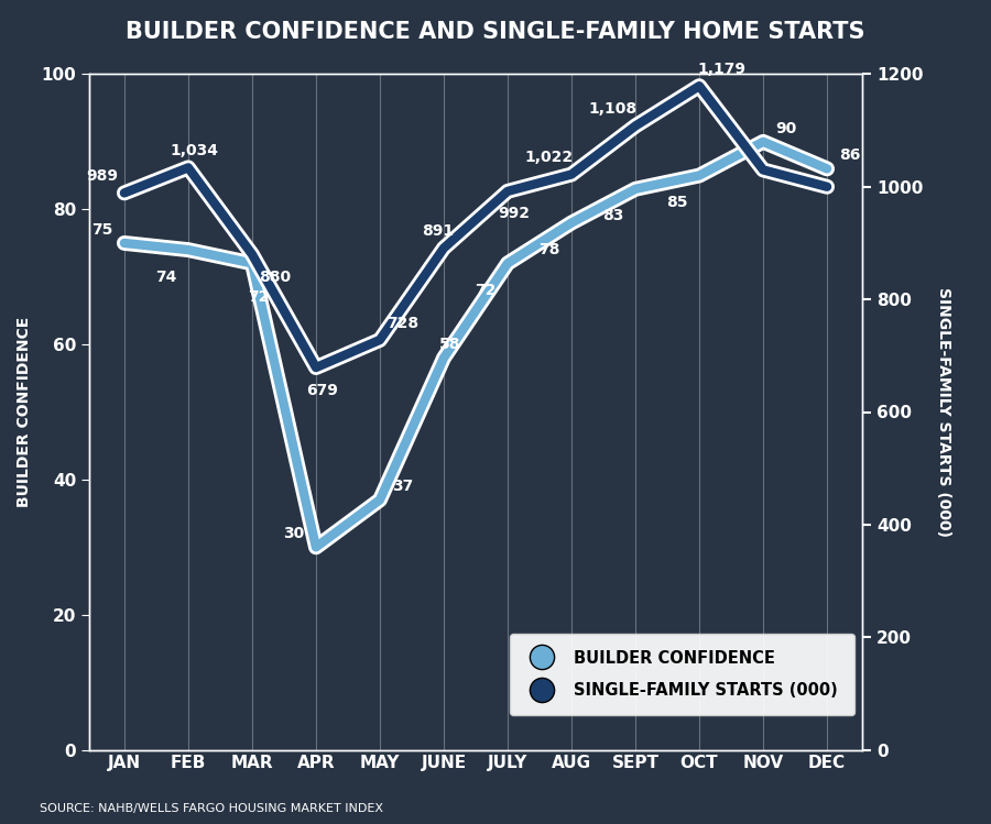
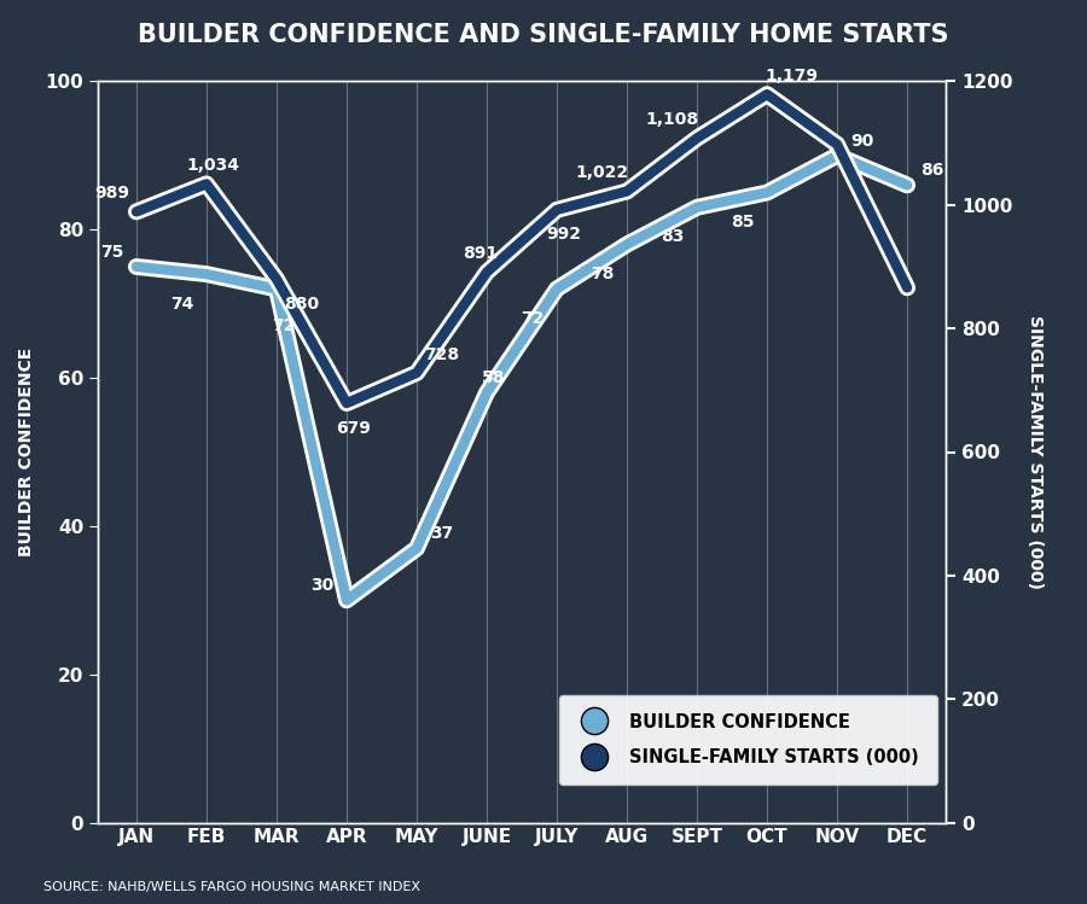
SINGLE-FAMILY STARTS (000)/NOV: 1030 -> 1098
SINGLE-FAMILY STARTS (000)/DEC: 1000 -> 866
